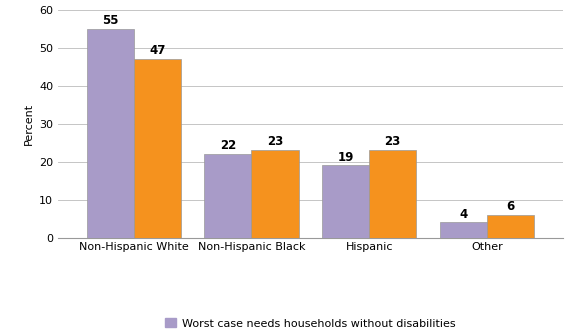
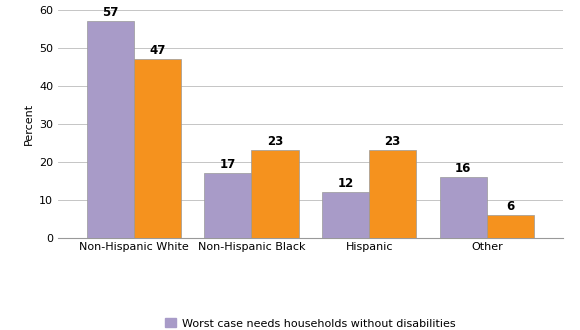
Worst case needs households without disabilities/Non-Hispanic White: 55 -> 57
Worst case needs households without disabilities/Non-Hispanic Black: 22 -> 17
Worst case needs households without disabilities/Hispanic: 19 -> 12
Worst case needs households without disabilities/Other: 4 -> 16
